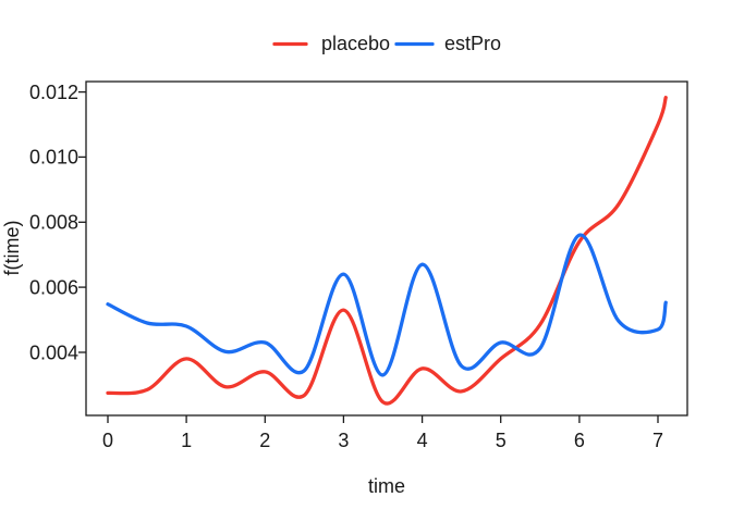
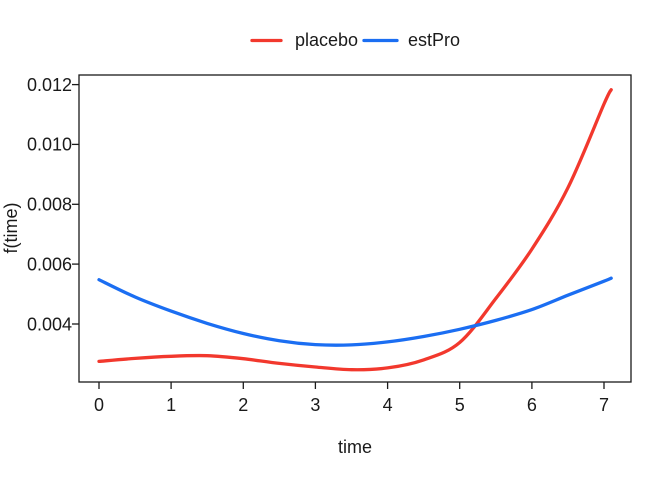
placebo/1: 0.0038 -> 0.0029
estPro/1: 0.0048 -> 0.0044
placebo/2: 0.0034 -> 0.0028
estPro/2: 0.0043 -> 0.0037
placebo/3: 0.0053 -> 0.0026
estPro/3: 0.0064 -> 0.0033
placebo/4: 0.0035 -> 0.0025
estPro/4: 0.0067 -> 0.0034
placebo/5: 0.0038 -> 0.0034
estPro/5: 0.0043 -> 0.0038
placebo/6: 0.0074 -> 0.0065
estPro/6: 0.0076 -> 0.0045
placebo/7: 0.0110 -> 0.0114
estPro/7: 0.0047 -> 0.0054
